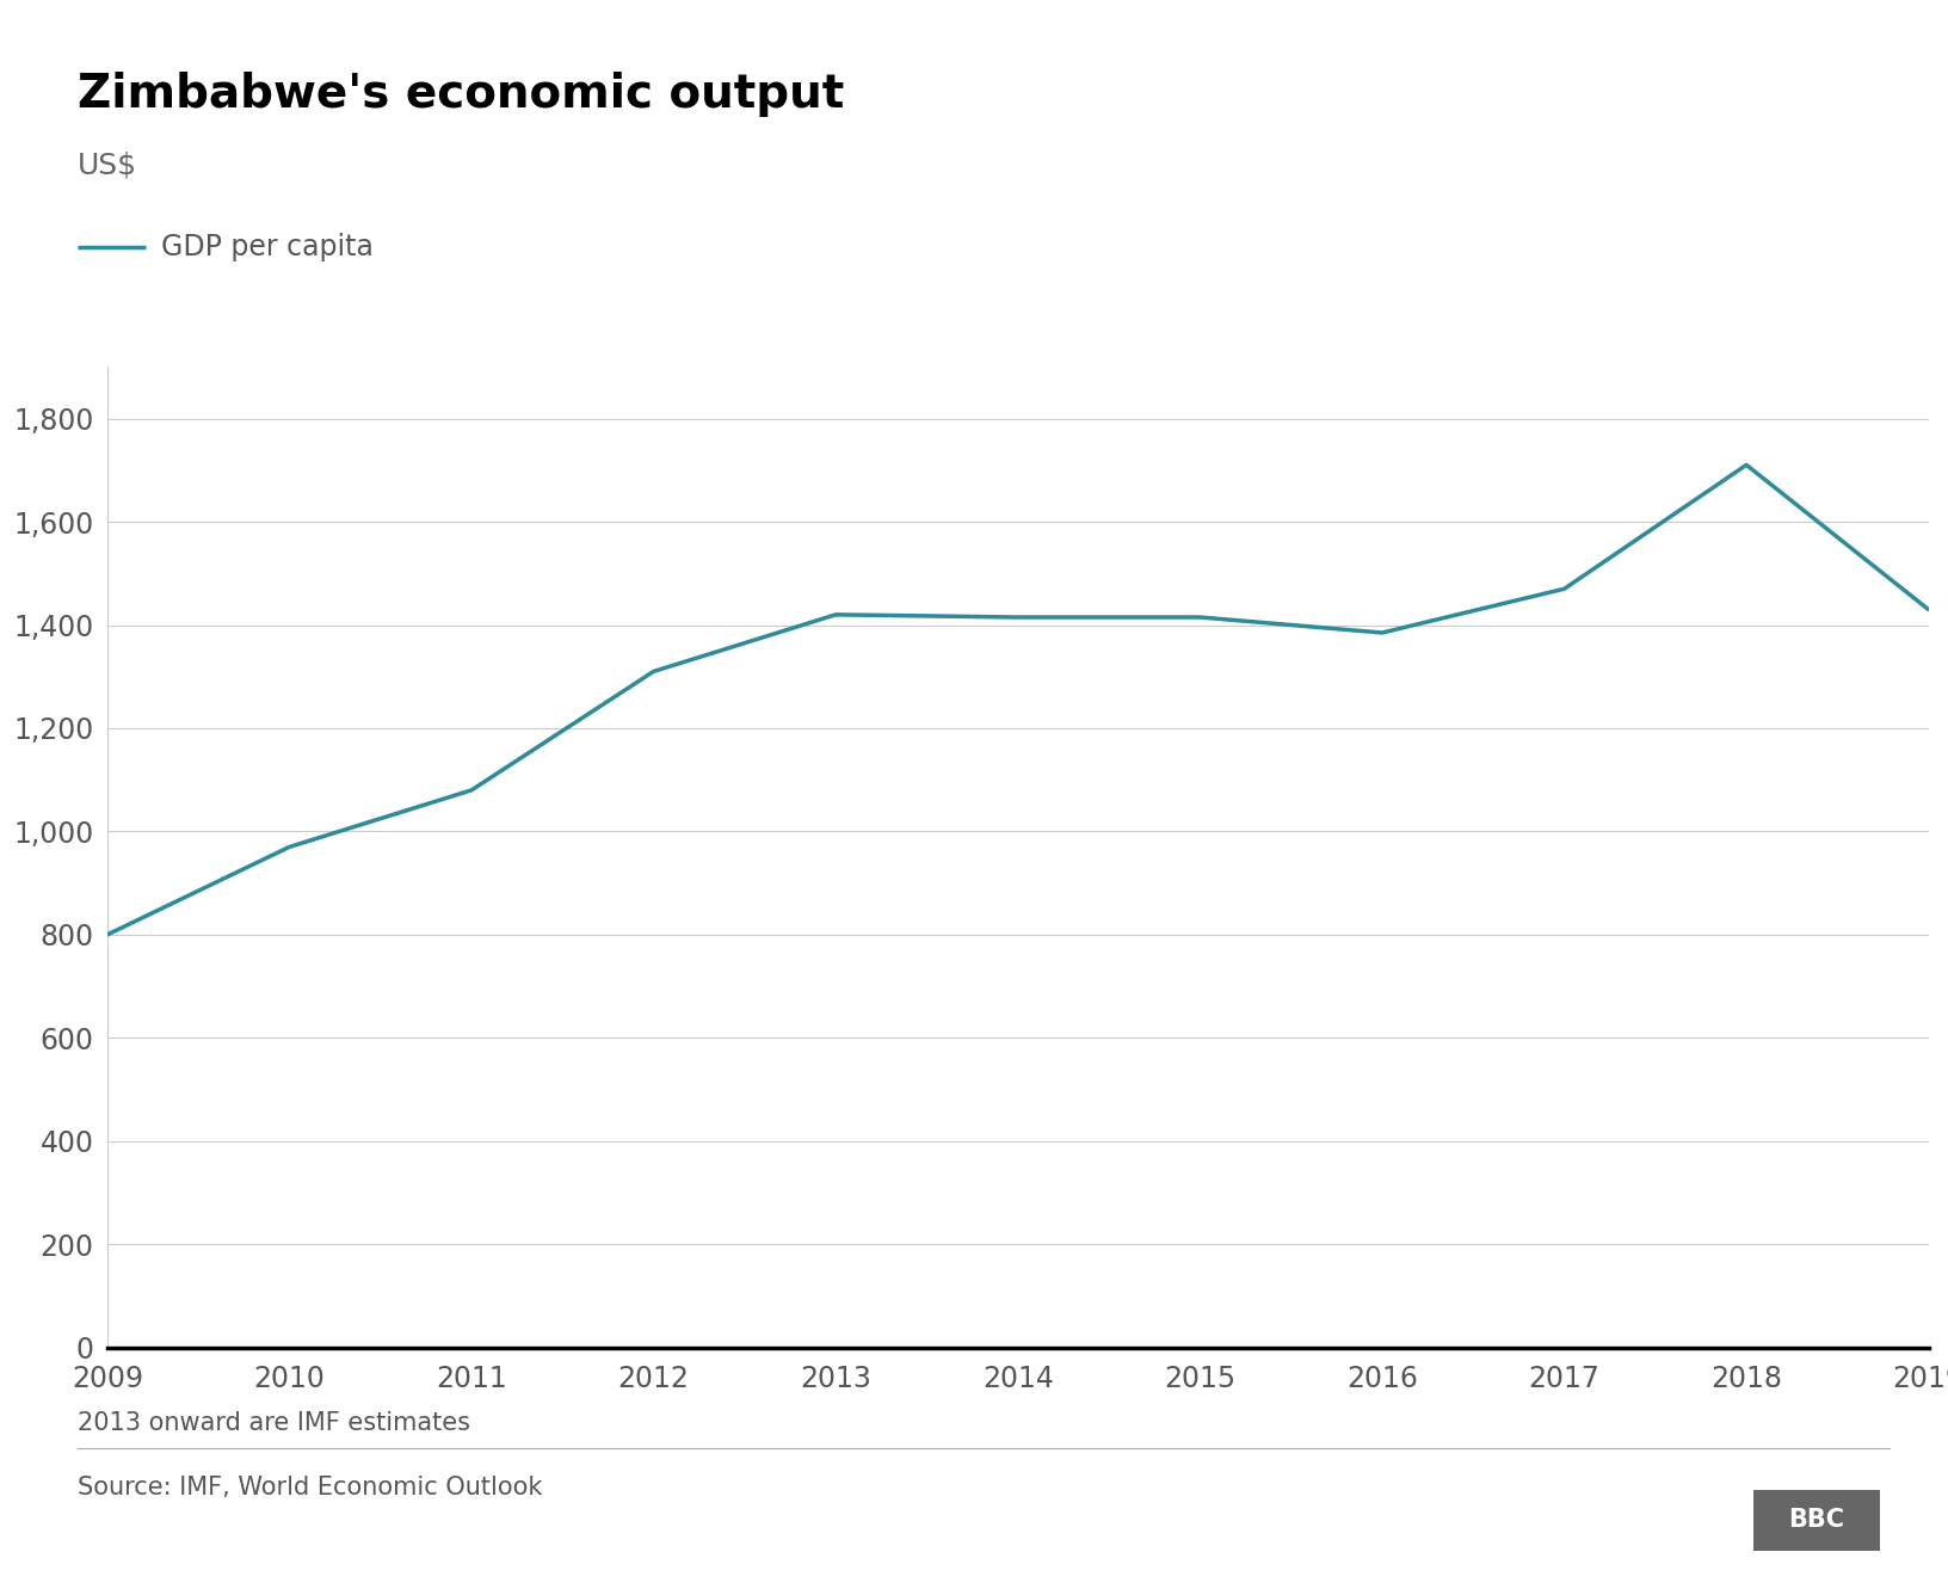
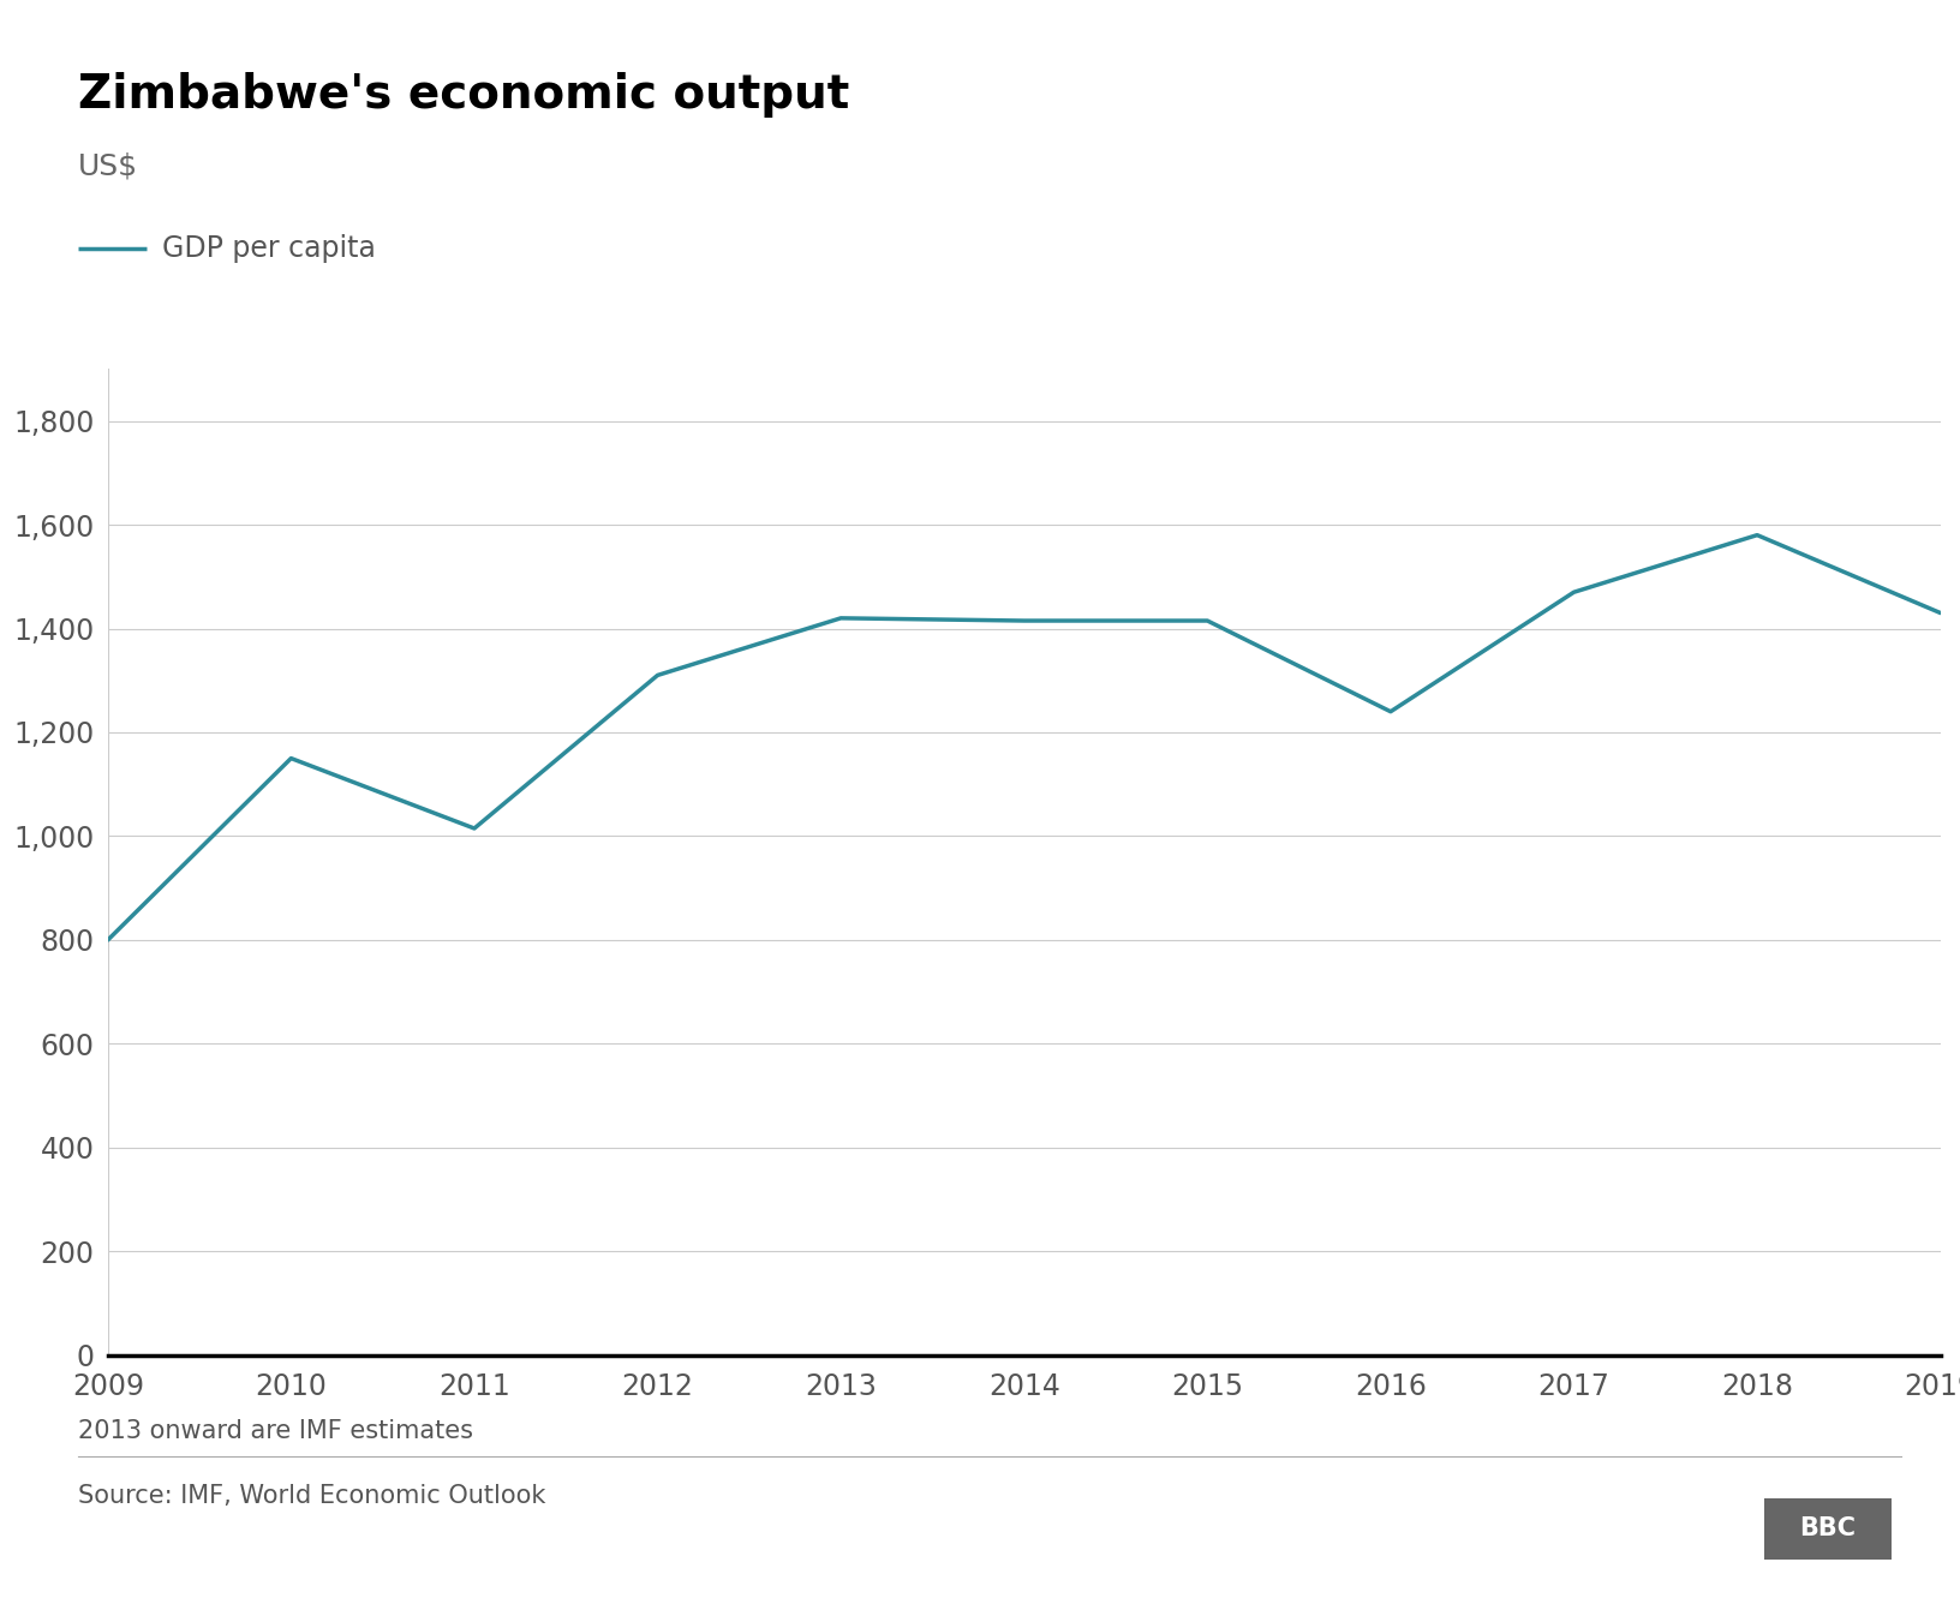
2010: 970 -> 1,150
2011: 1,080 -> 1,015
2016: 1,385 -> 1,240
2018: 1,710 -> 1,580
